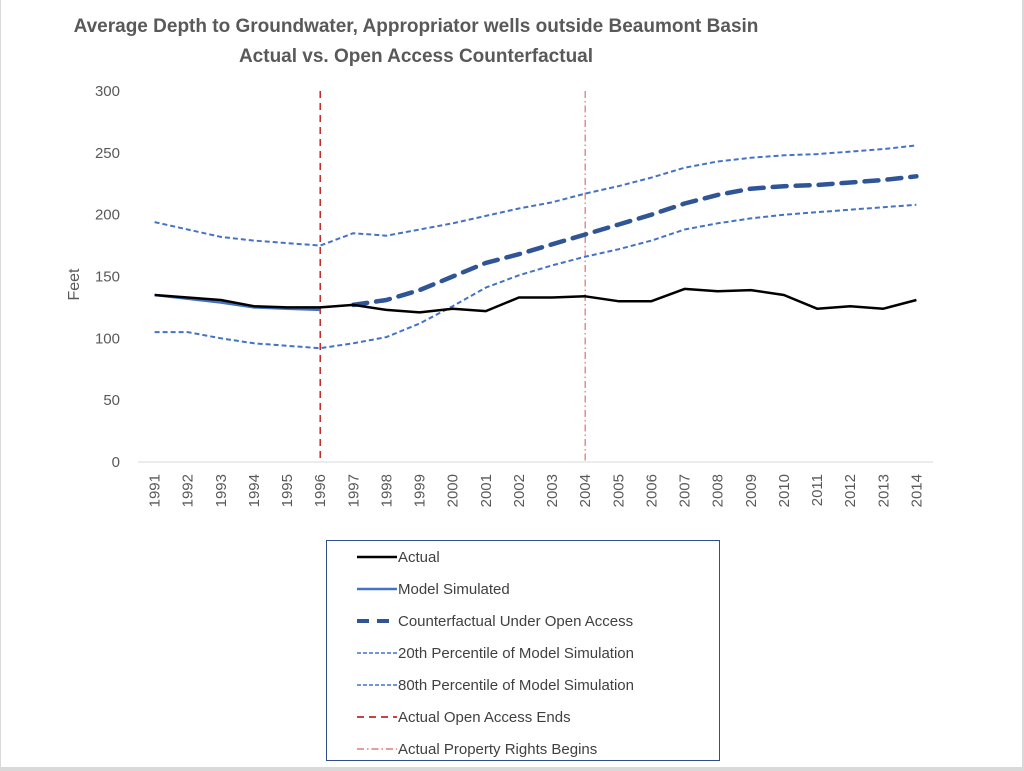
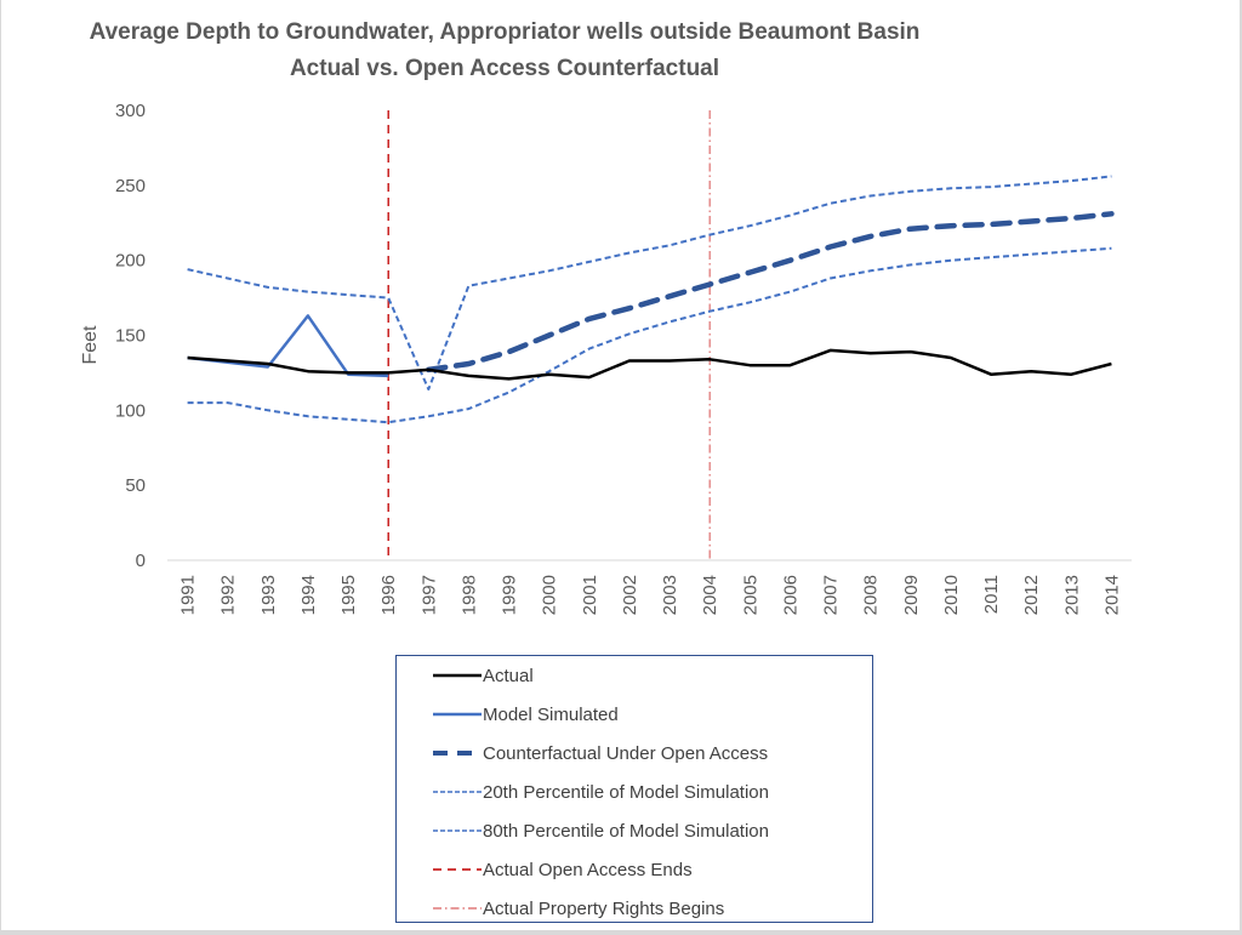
Model Simulated/1994: 125 -> 163
80th Percentile of Model Simulation/1997: 185 -> 114
